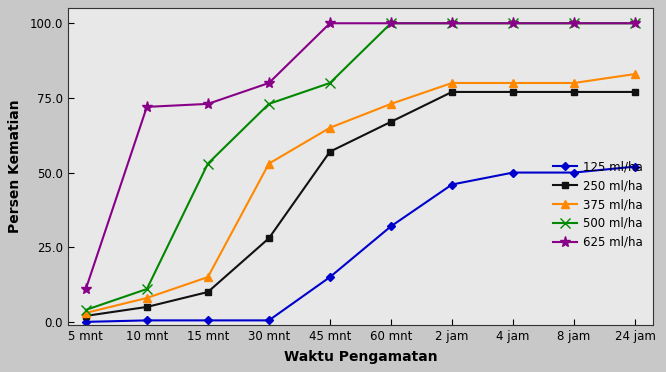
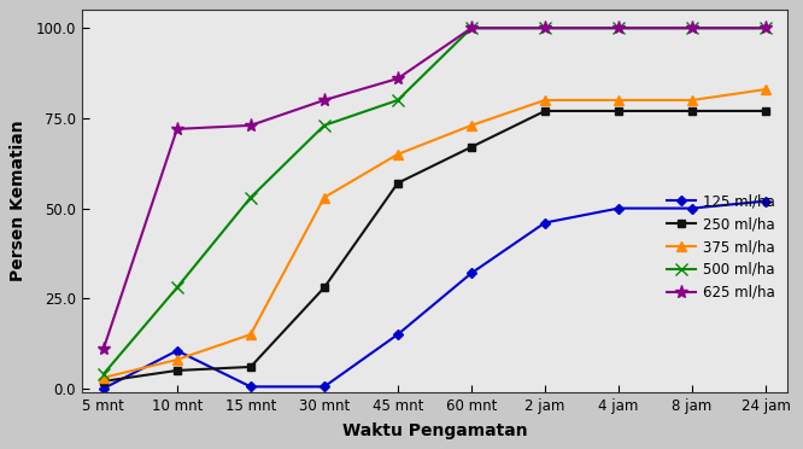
125 ml/ha/10 mnt: 0.5 -> 10.5
500 ml/ha/10 mnt: 11 -> 28
250 ml/ha/15 mnt: 10 -> 6
625 ml/ha/45 mnt: 100 -> 86
